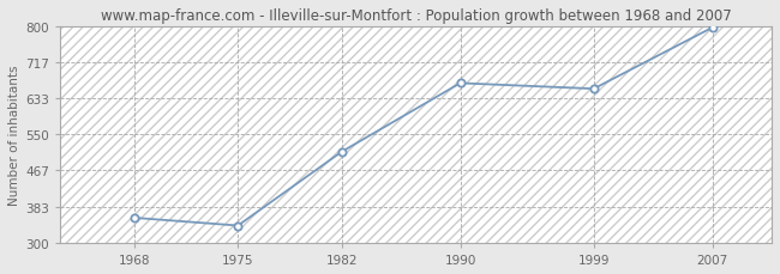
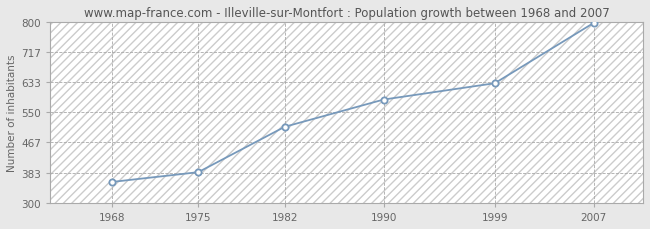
1975: 340 -> 385
1990: 668 -> 585
1999: 655 -> 630
